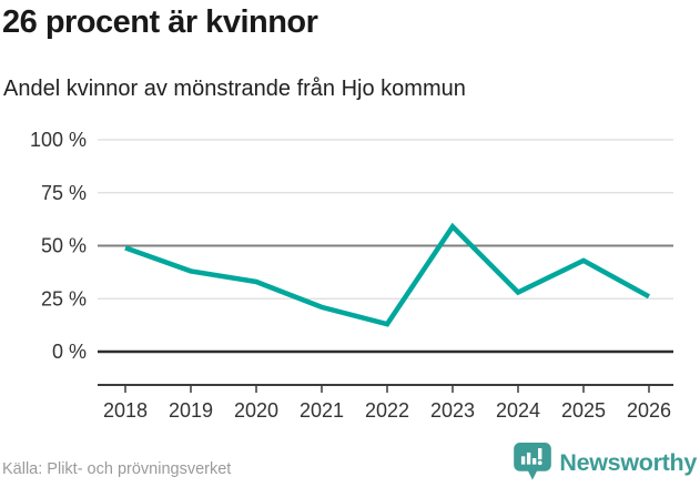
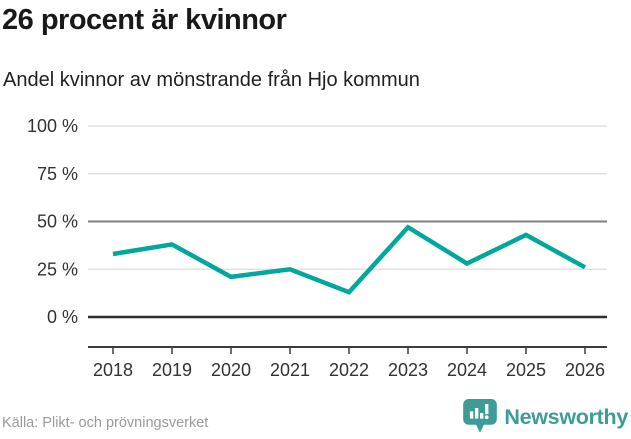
2018: 49% -> 33%
2020: 33% -> 21%
2021: 21% -> 25%
2023: 59% -> 47%
